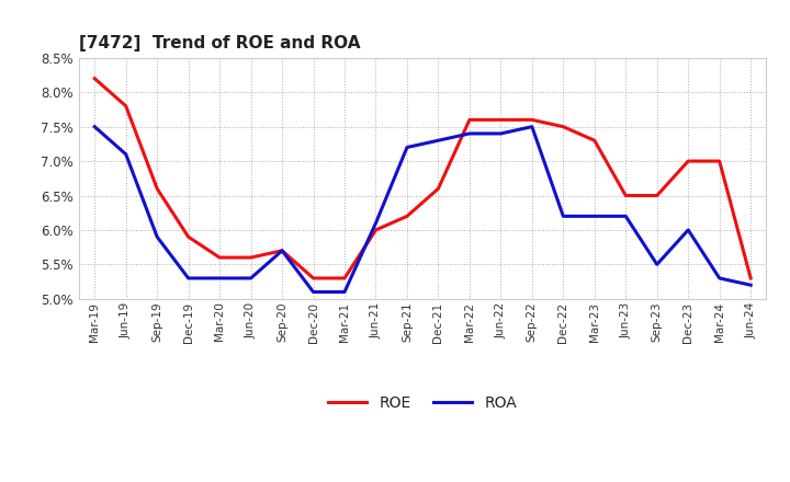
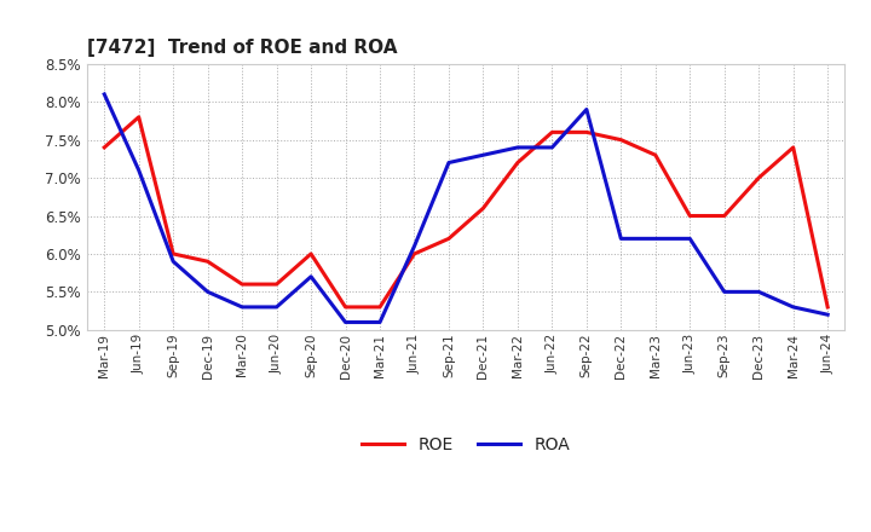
ROE/Mar-19: 8.2% -> 7.4%
ROA/Mar-19: 7.5% -> 8.1%
ROE/Sep-19: 6.6% -> 6.0%
ROA/Dec-19: 5.3% -> 5.5%
ROE/Sep-20: 5.7% -> 6.0%
ROE/Mar-22: 7.6% -> 7.2%
ROA/Sep-22: 7.5% -> 7.9%
ROA/Dec-23: 6.0% -> 5.5%
ROE/Mar-24: 7.0% -> 7.4%
